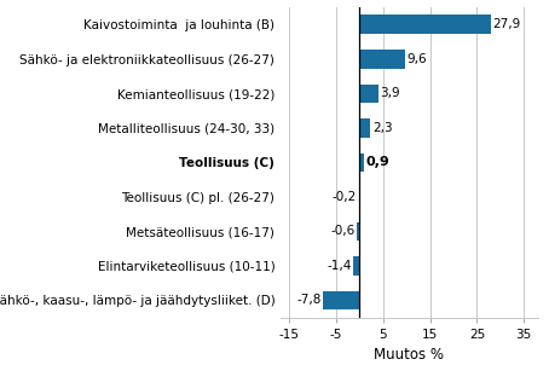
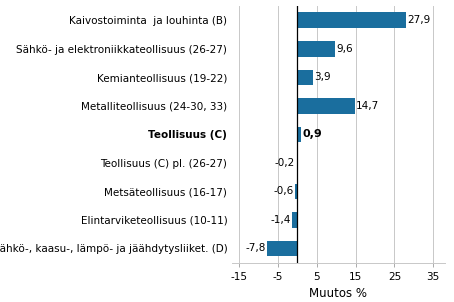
Metalliteollisuus (24-30, 33): 2,3 -> 14,7
